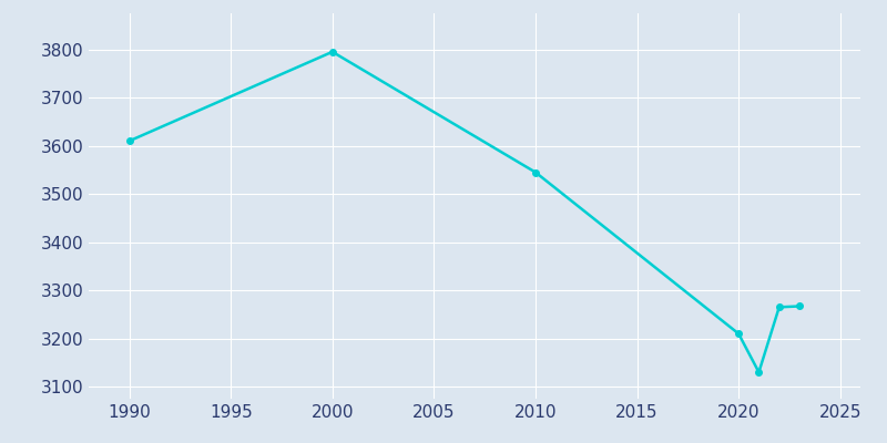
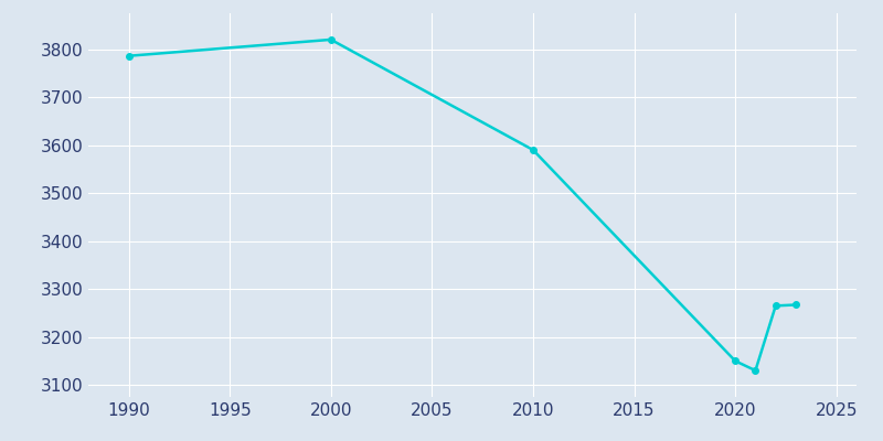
1990: 3610 -> 3786
2000: 3795 -> 3820
2010: 3545 -> 3590
2020: 3210 -> 3150
